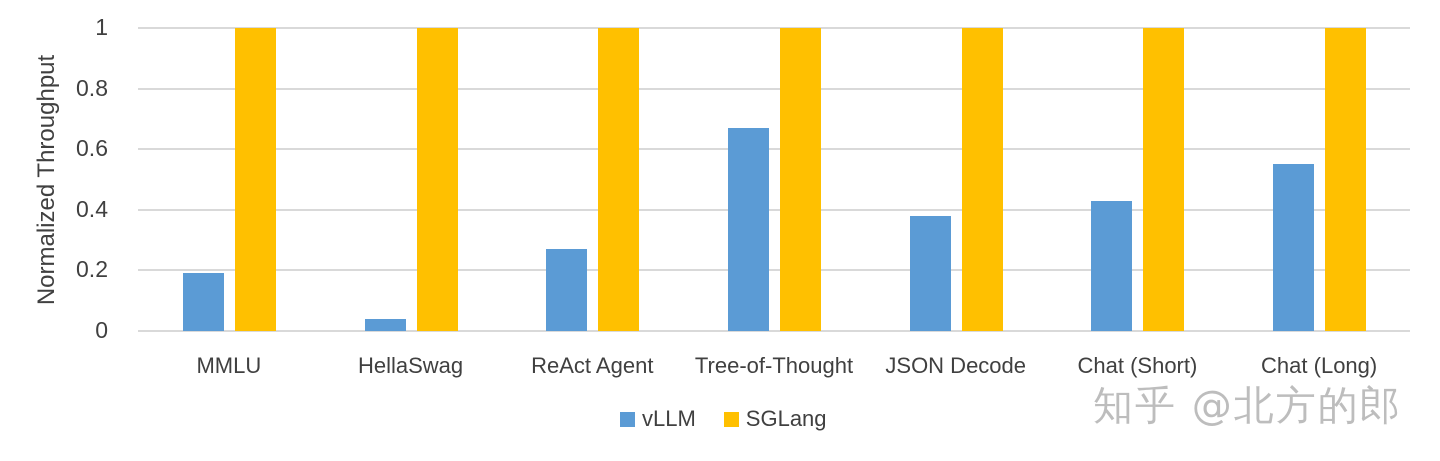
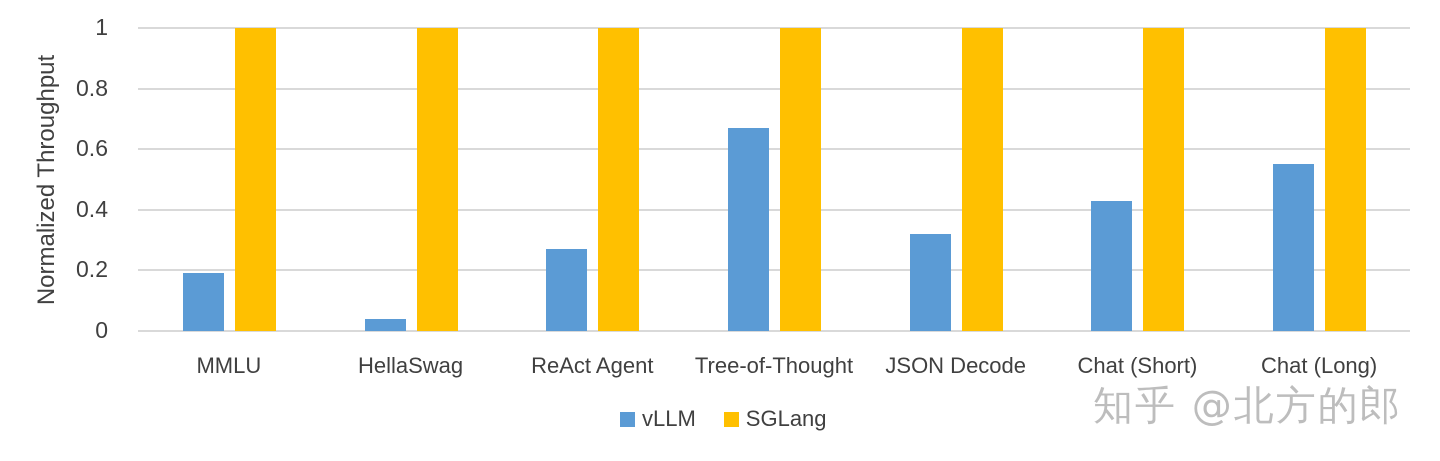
vLLM/JSON Decode: 0.38 -> 0.32
